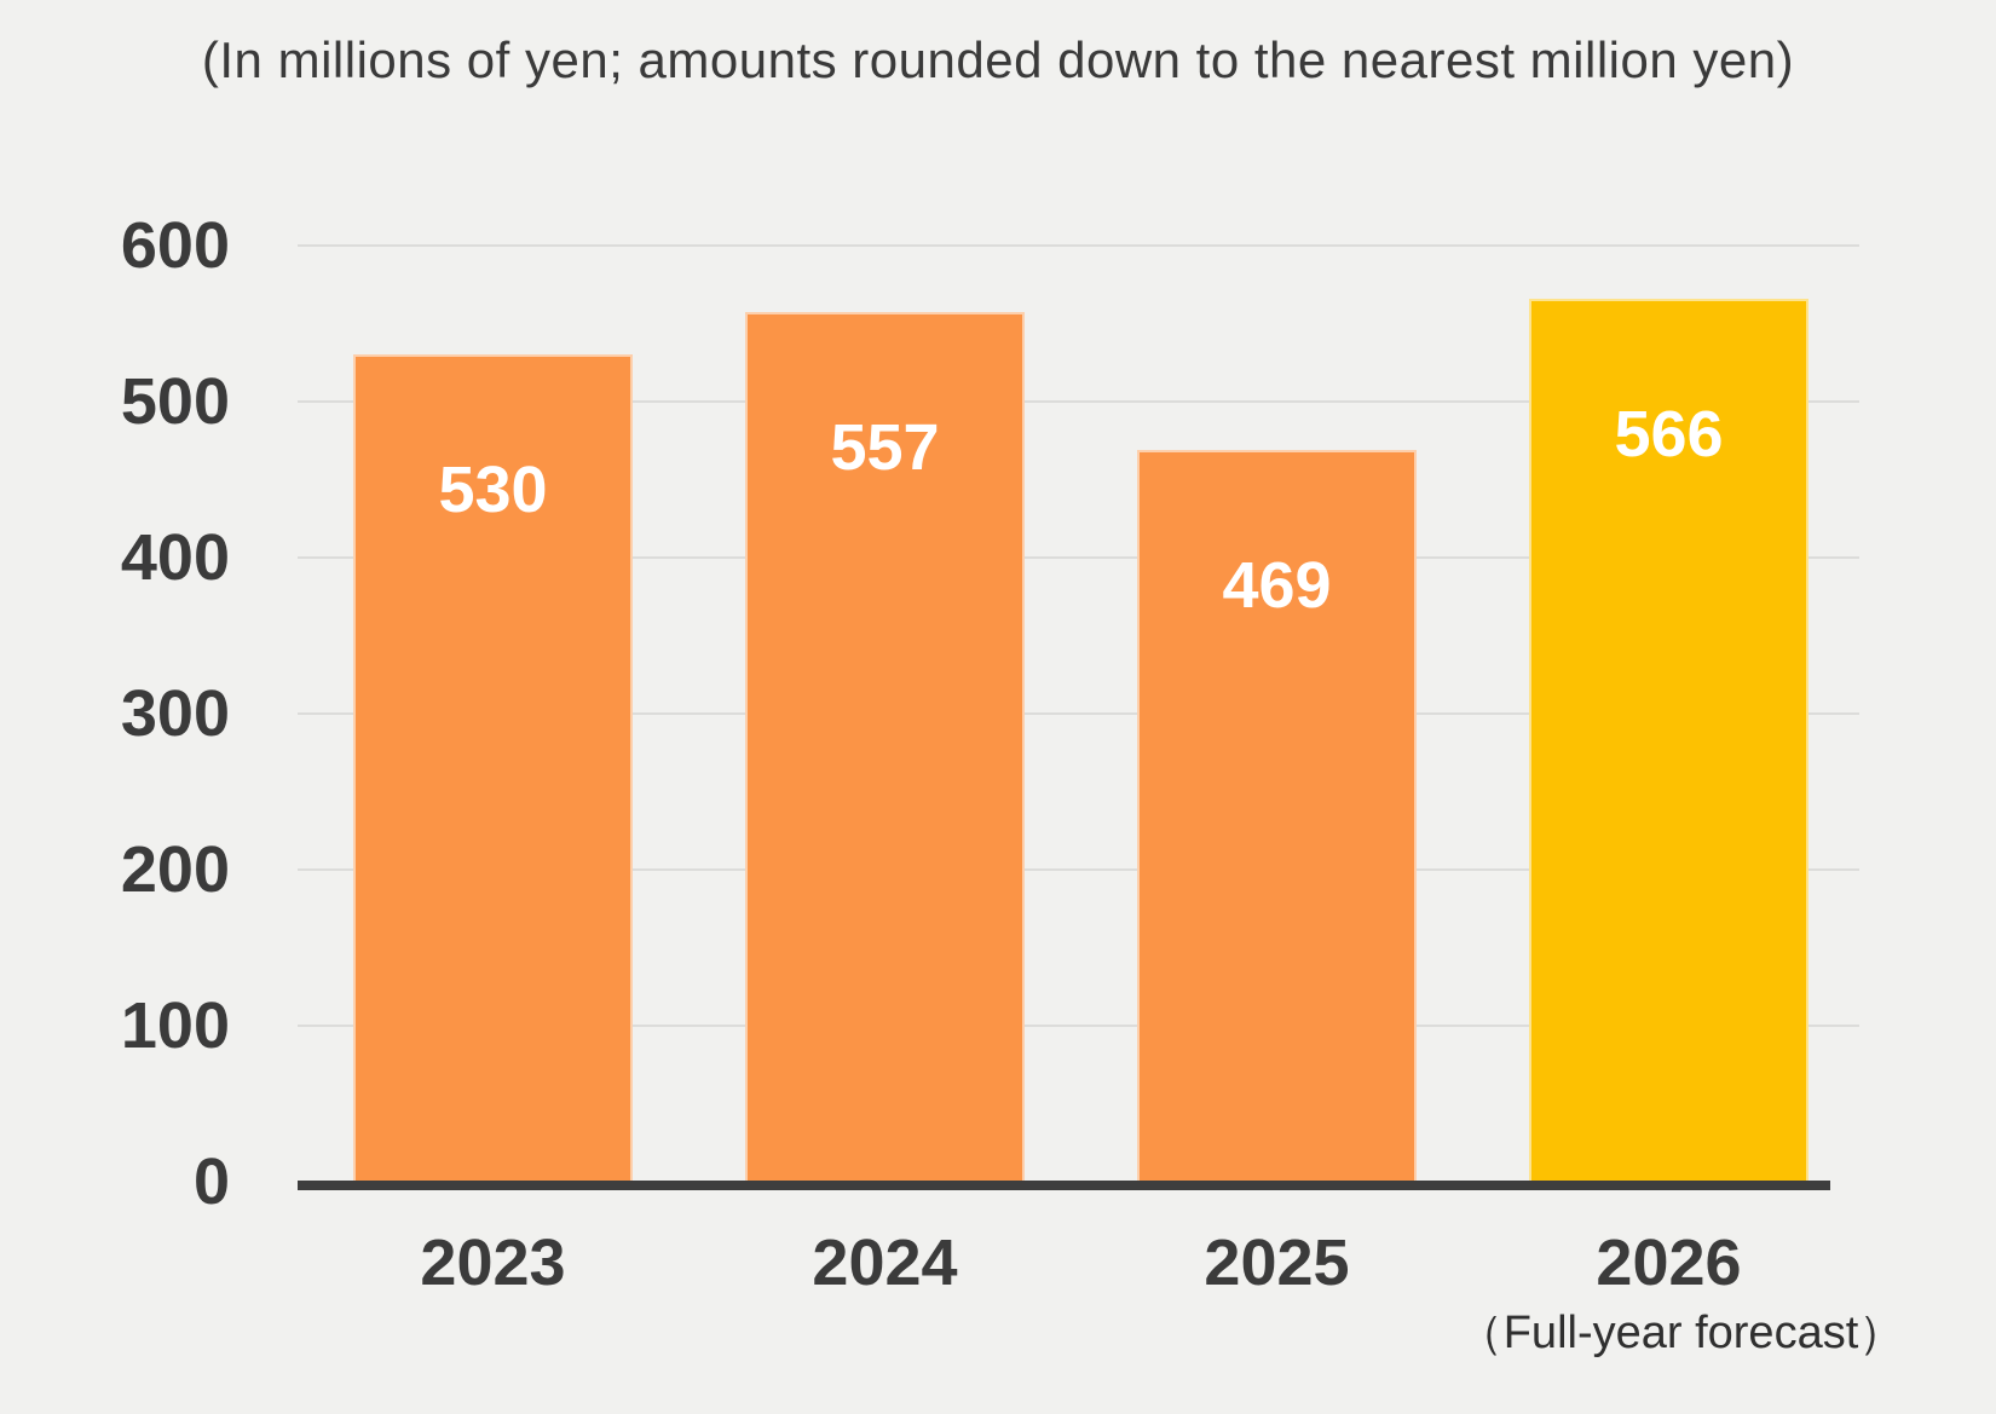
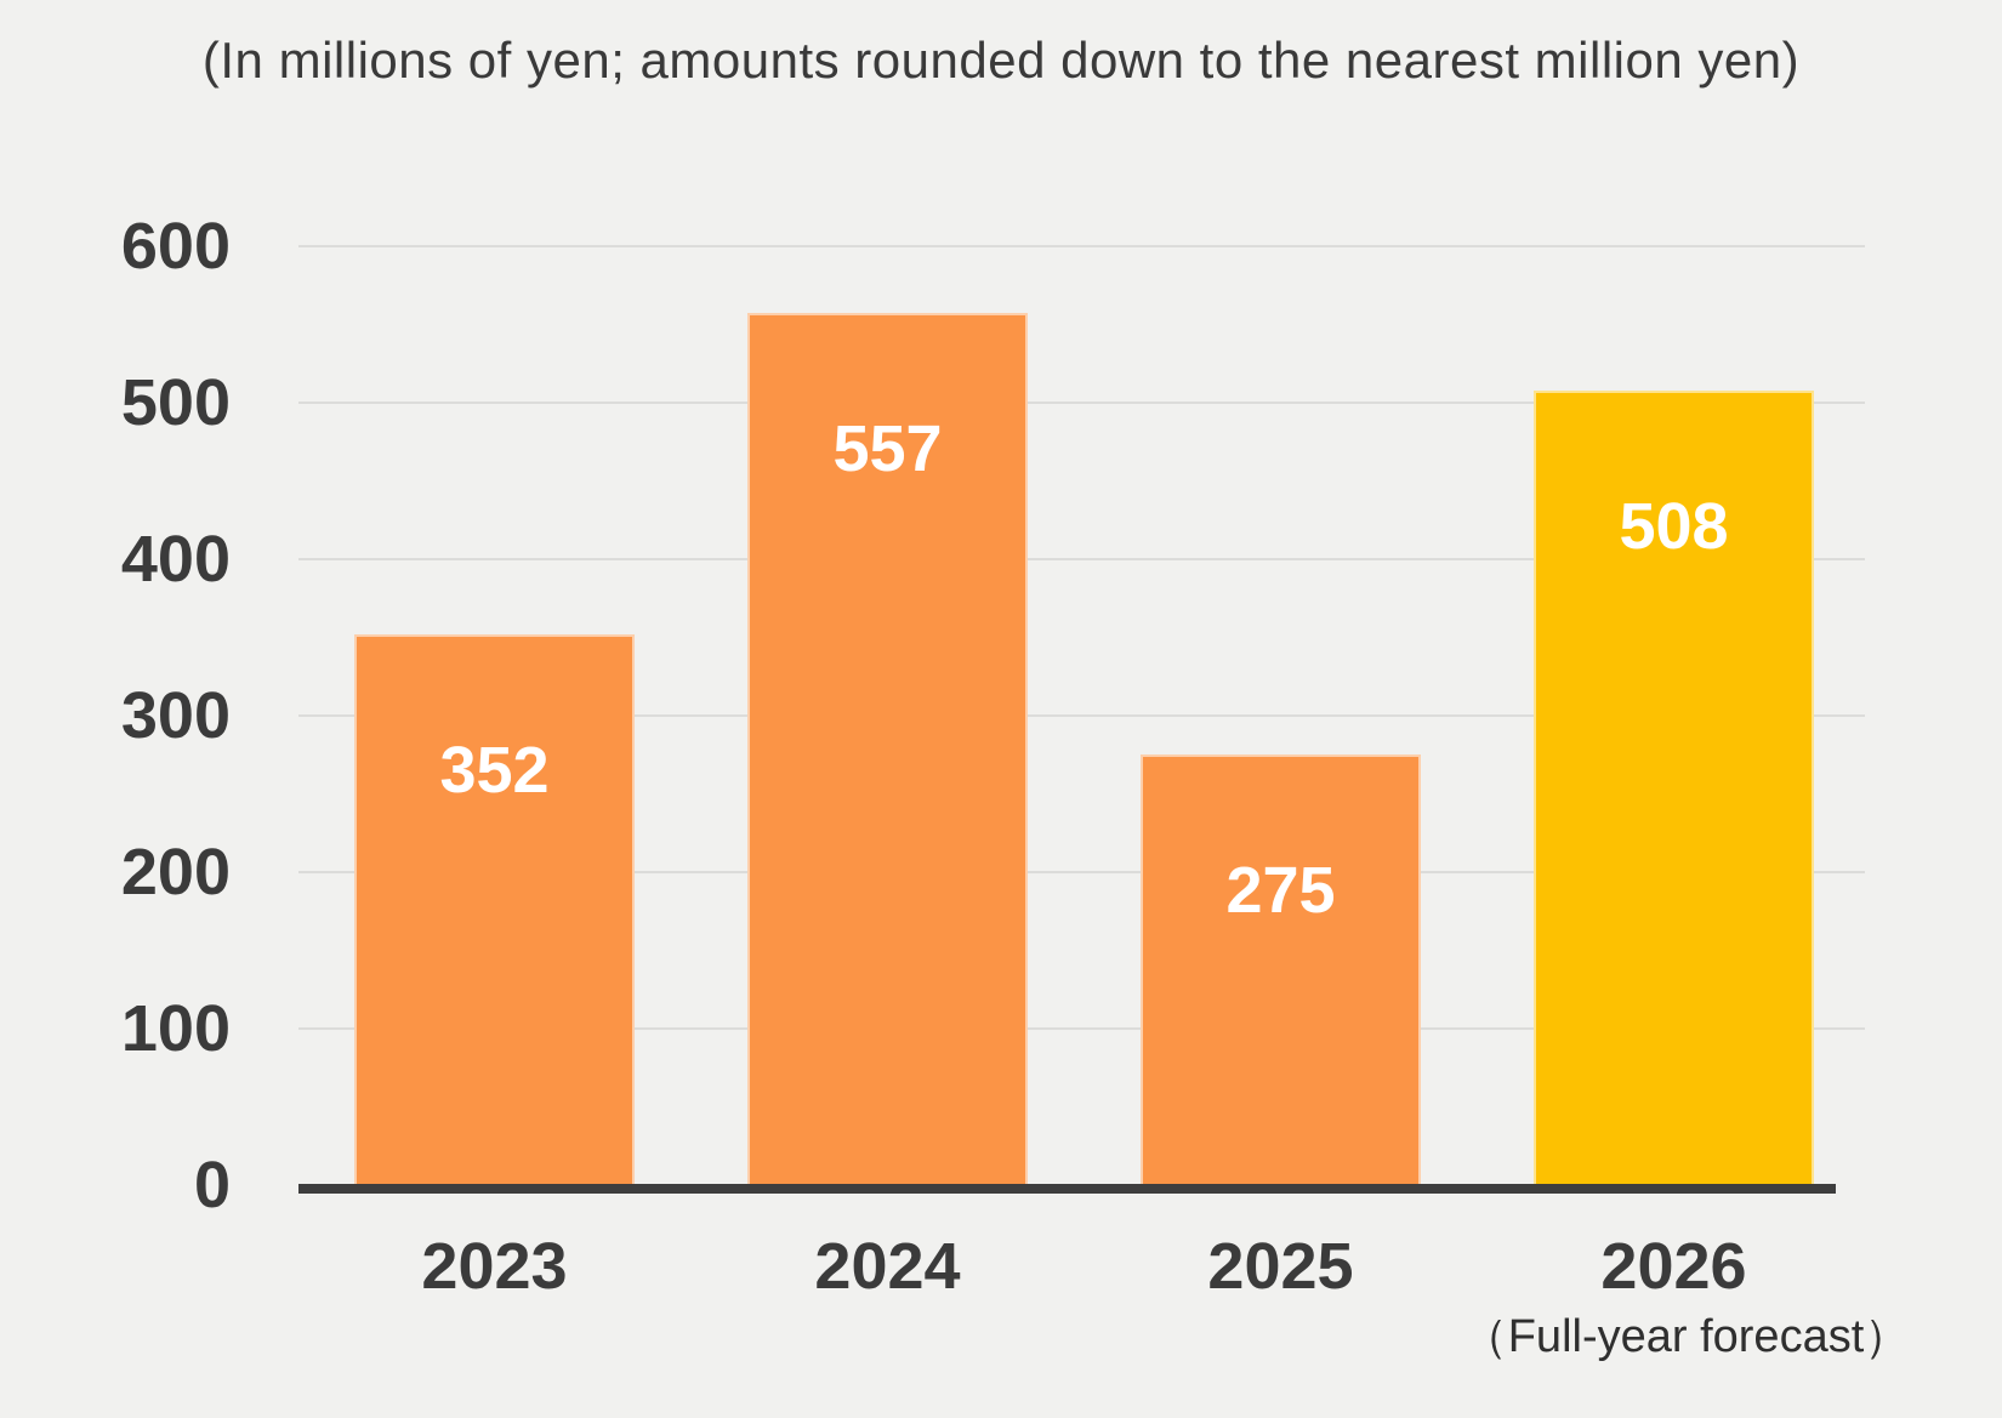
2023: 530 -> 352
2025: 469 -> 275
2026: 566 -> 508
